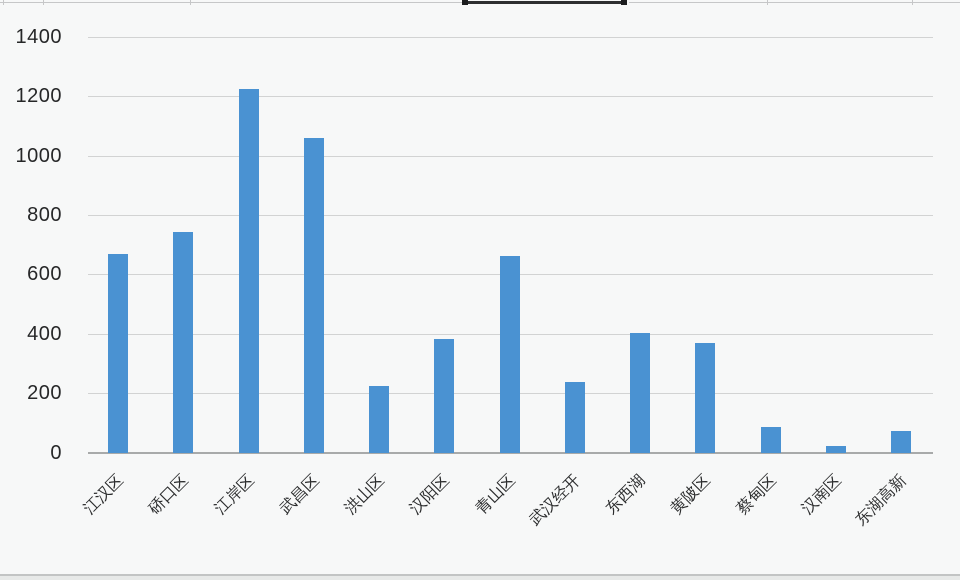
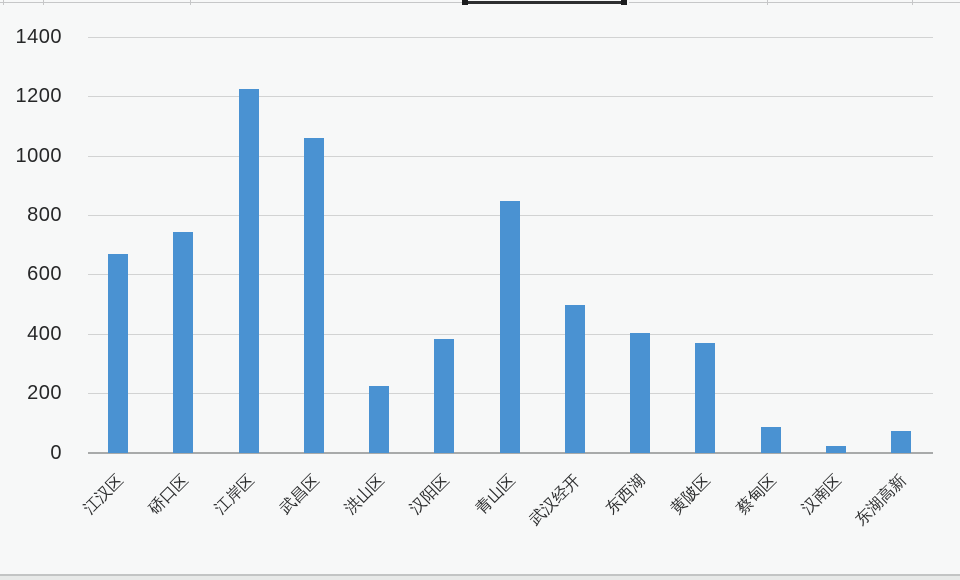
青山区: 660 -> 850
武汉经开: 240 -> 500
